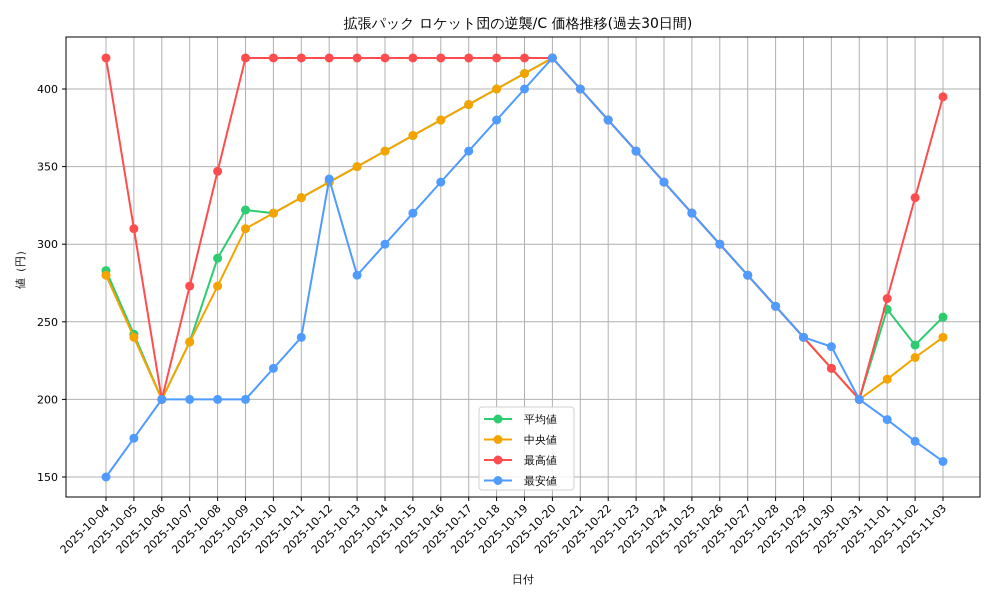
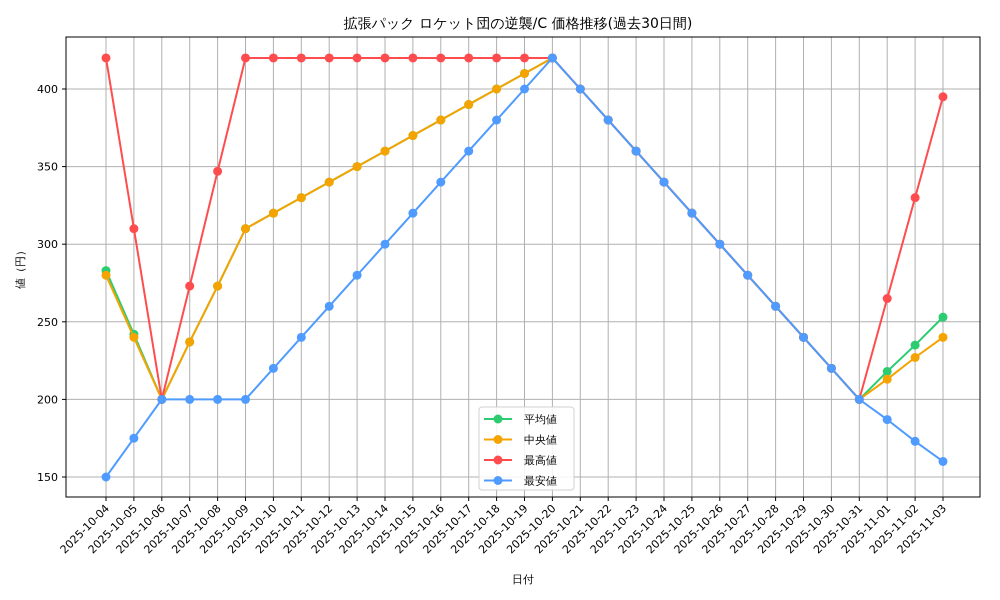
平均値/2025-10-08: 291 -> 273
平均値/2025-10-09: 322 -> 310
最安値/2025-10-12: 342 -> 260
最安値/2025-10-30: 234 -> 220
平均値/2025-11-01: 258 -> 218
